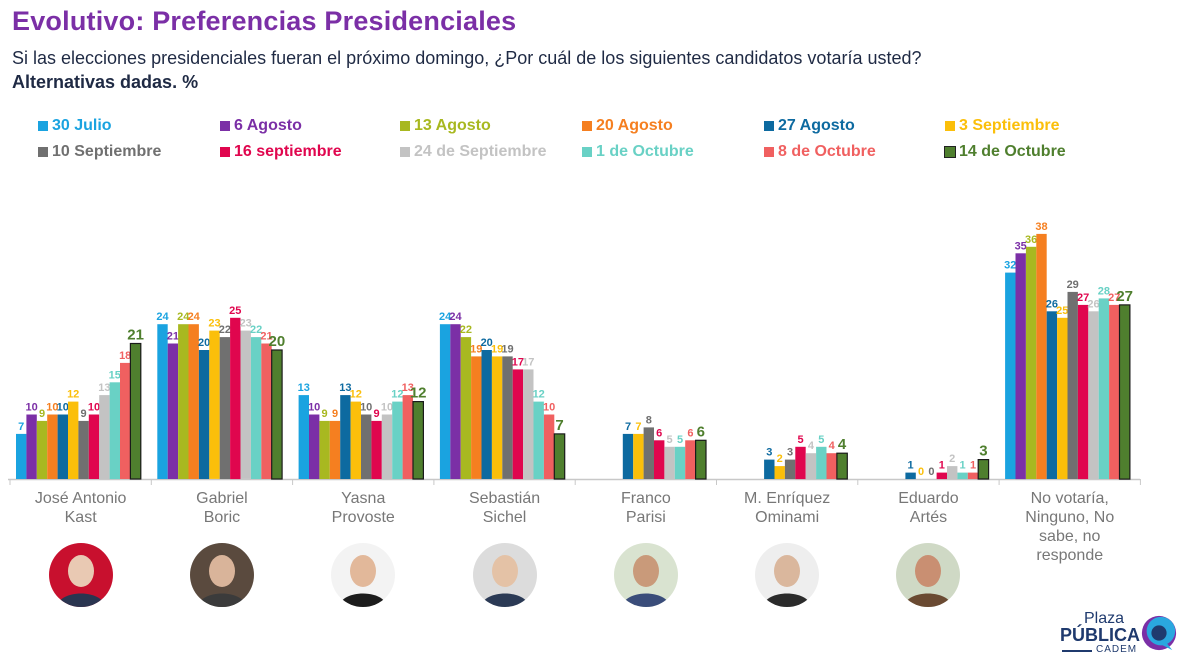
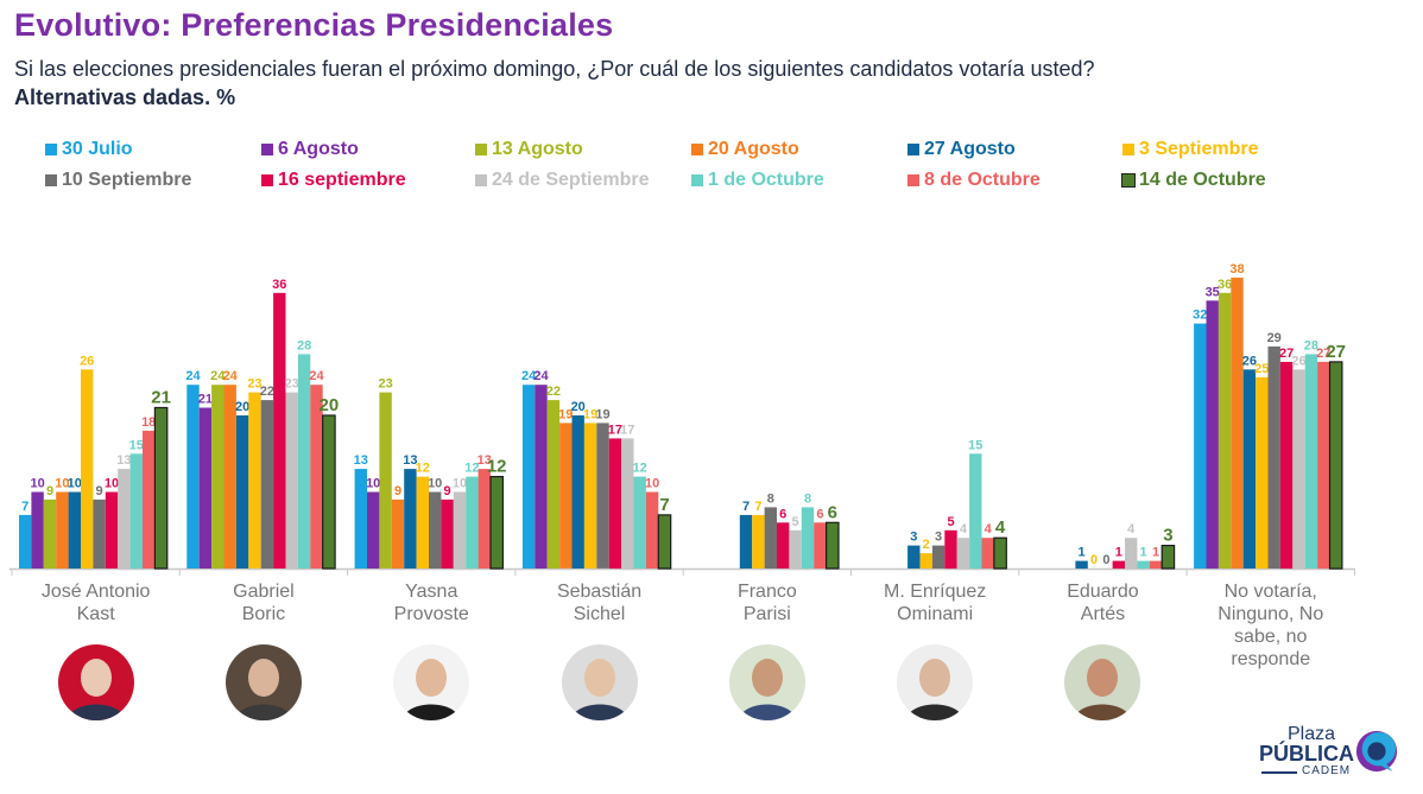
3 Septiembre/José Antonio Kast: 12 -> 26
16 septiembre/Gabriel Boric: 25 -> 36
1 de Octubre/Gabriel Boric: 22 -> 28
8 de Octubre/Gabriel Boric: 21 -> 24
13 Agosto/Yasna Provoste: 9 -> 23
1 de Octubre/Franco Parisi: 5 -> 8
1 de Octubre/M. Enríquez Ominami: 5 -> 15
24 de Septiembre/Eduardo Artés: 2 -> 4
